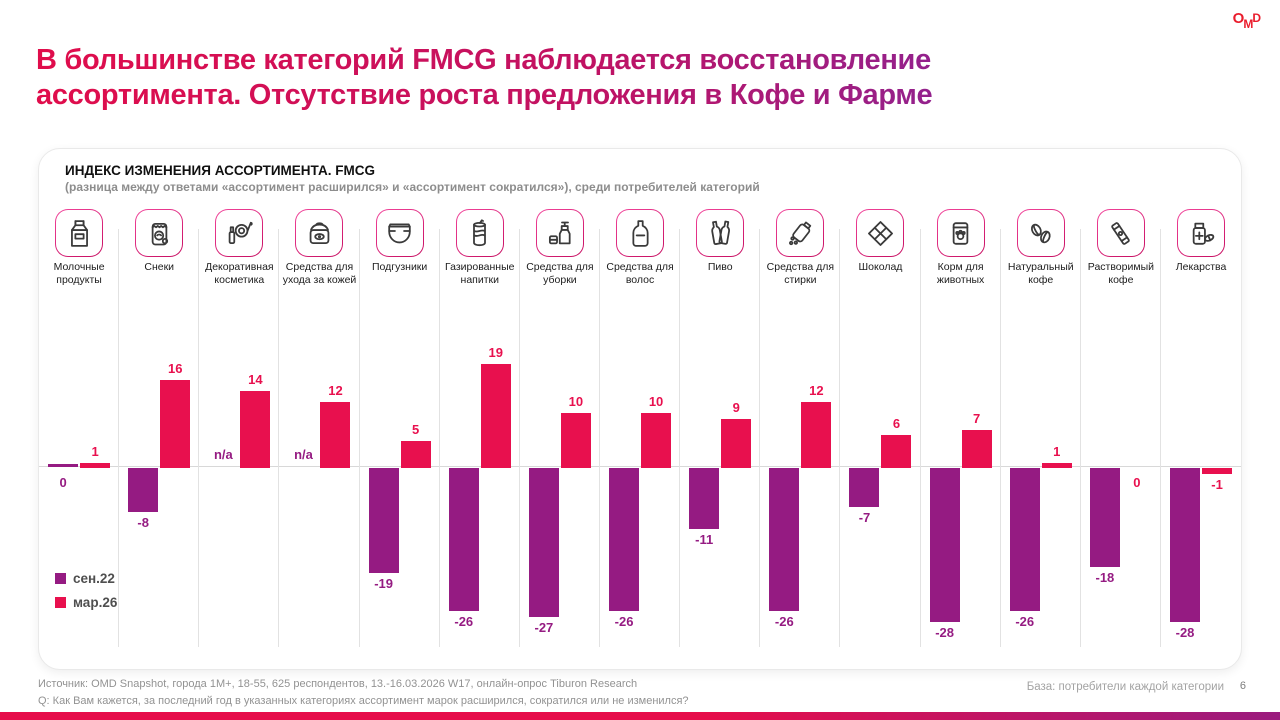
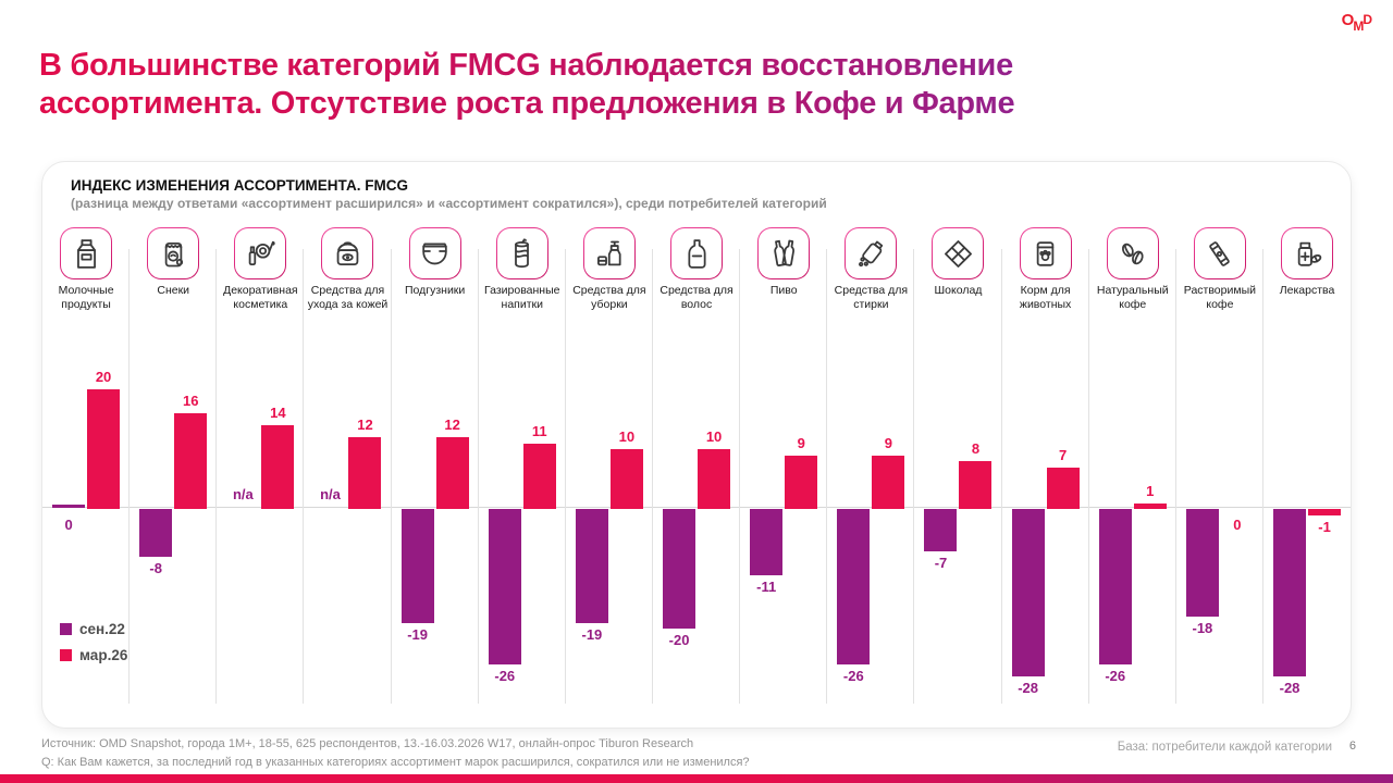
мар.26/Молочные продукты: 1 -> 20
мар.26/Подгузники: 5 -> 12
мар.26/Газированные напитки: 19 -> 11
сен.22/Средства для уборки: -27 -> -19
сен.22/Средства для волос: -26 -> -20
мар.26/Средства для стирки: 12 -> 9
мар.26/Шоколад: 6 -> 8
